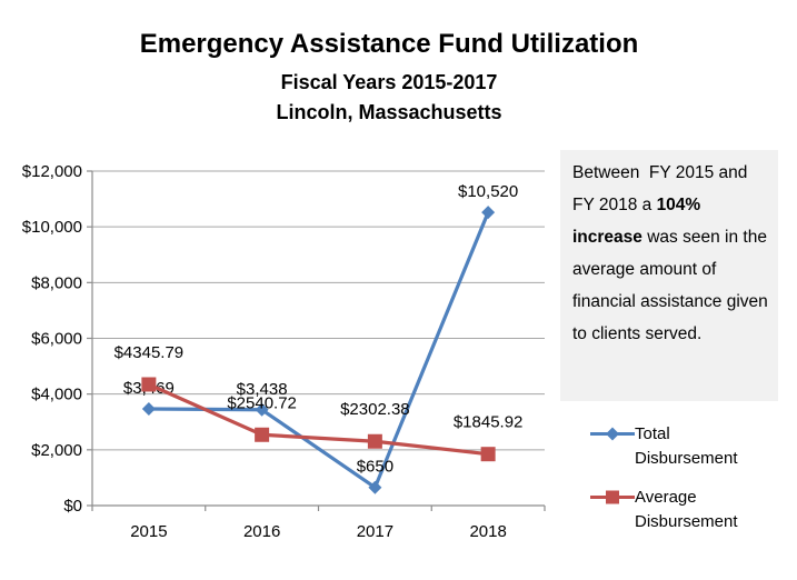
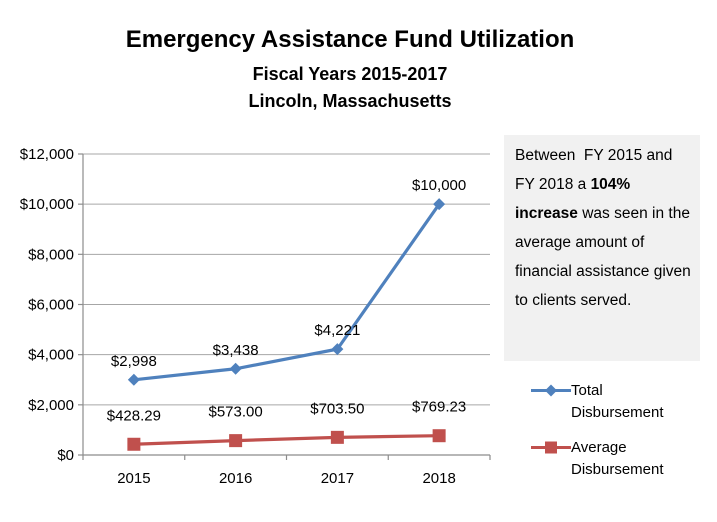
Total Disbursement/2015: $3,469 -> $2,998
Average Disbursement/2015: $4345.79 -> $428.29
Average Disbursement/2016: $2540.72 -> $573.00
Total Disbursement/2017: $650 -> $4,221
Average Disbursement/2017: $2302.38 -> $703.50
Total Disbursement/2018: $10,520 -> $10,000
Average Disbursement/2018: $1845.92 -> $769.23
